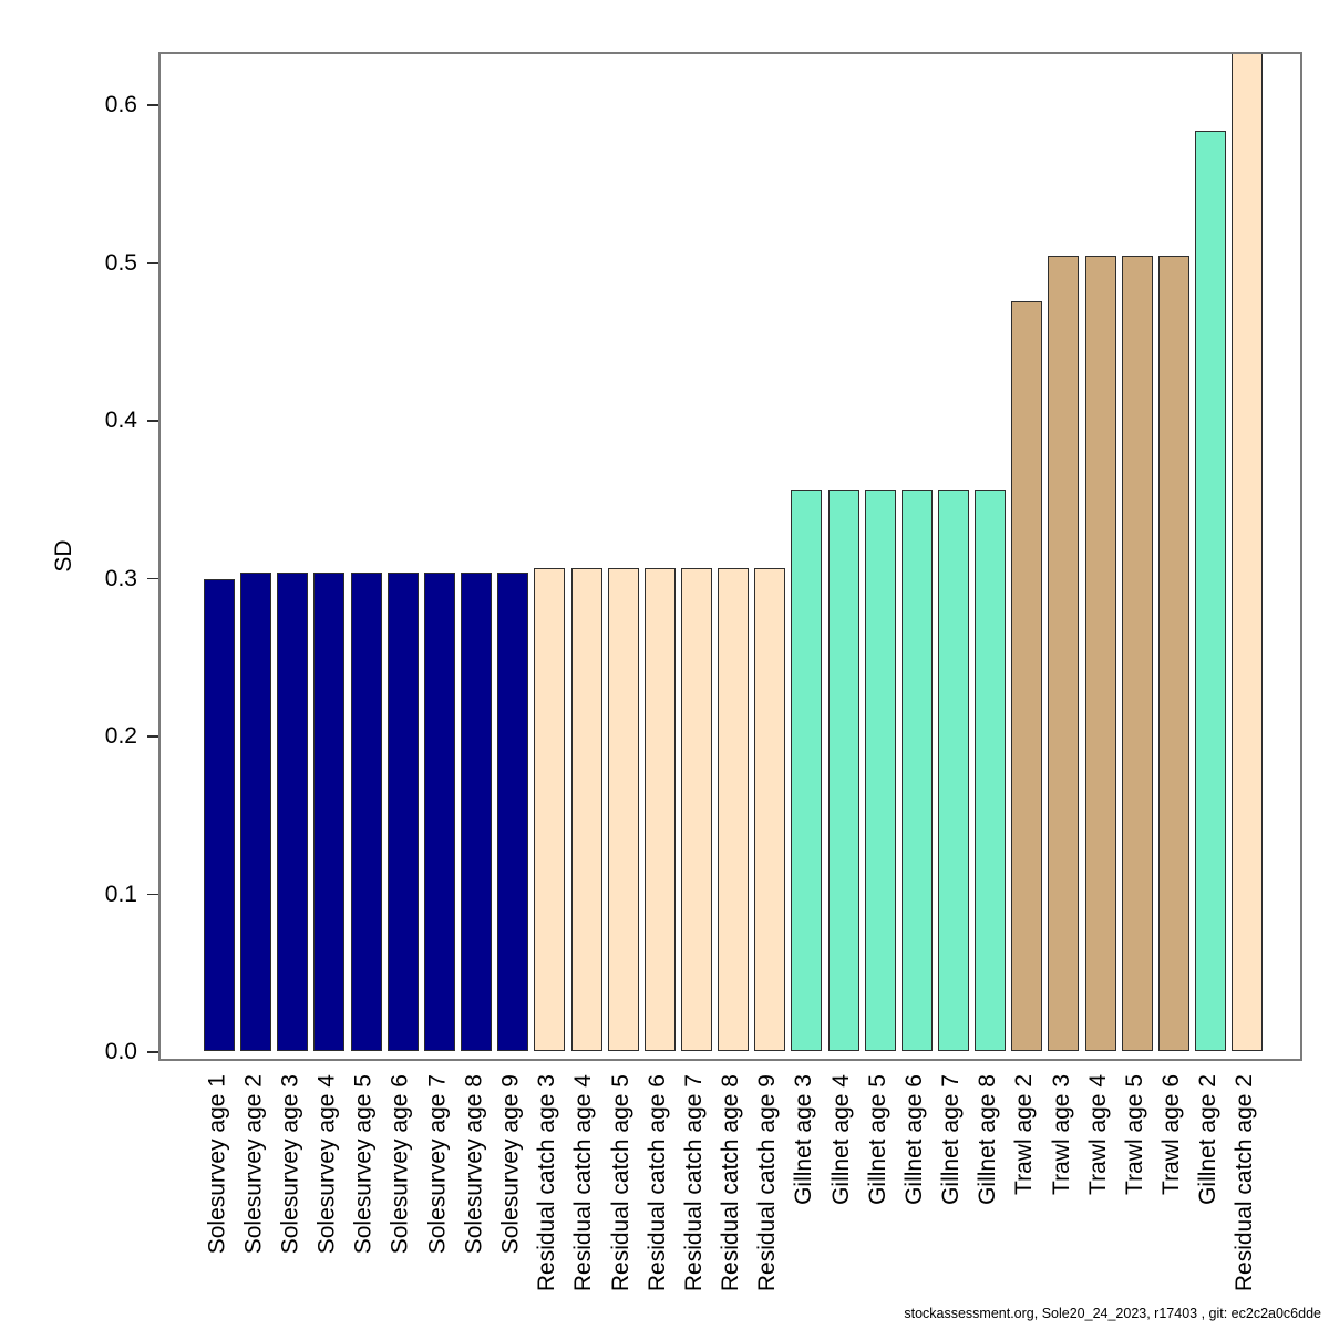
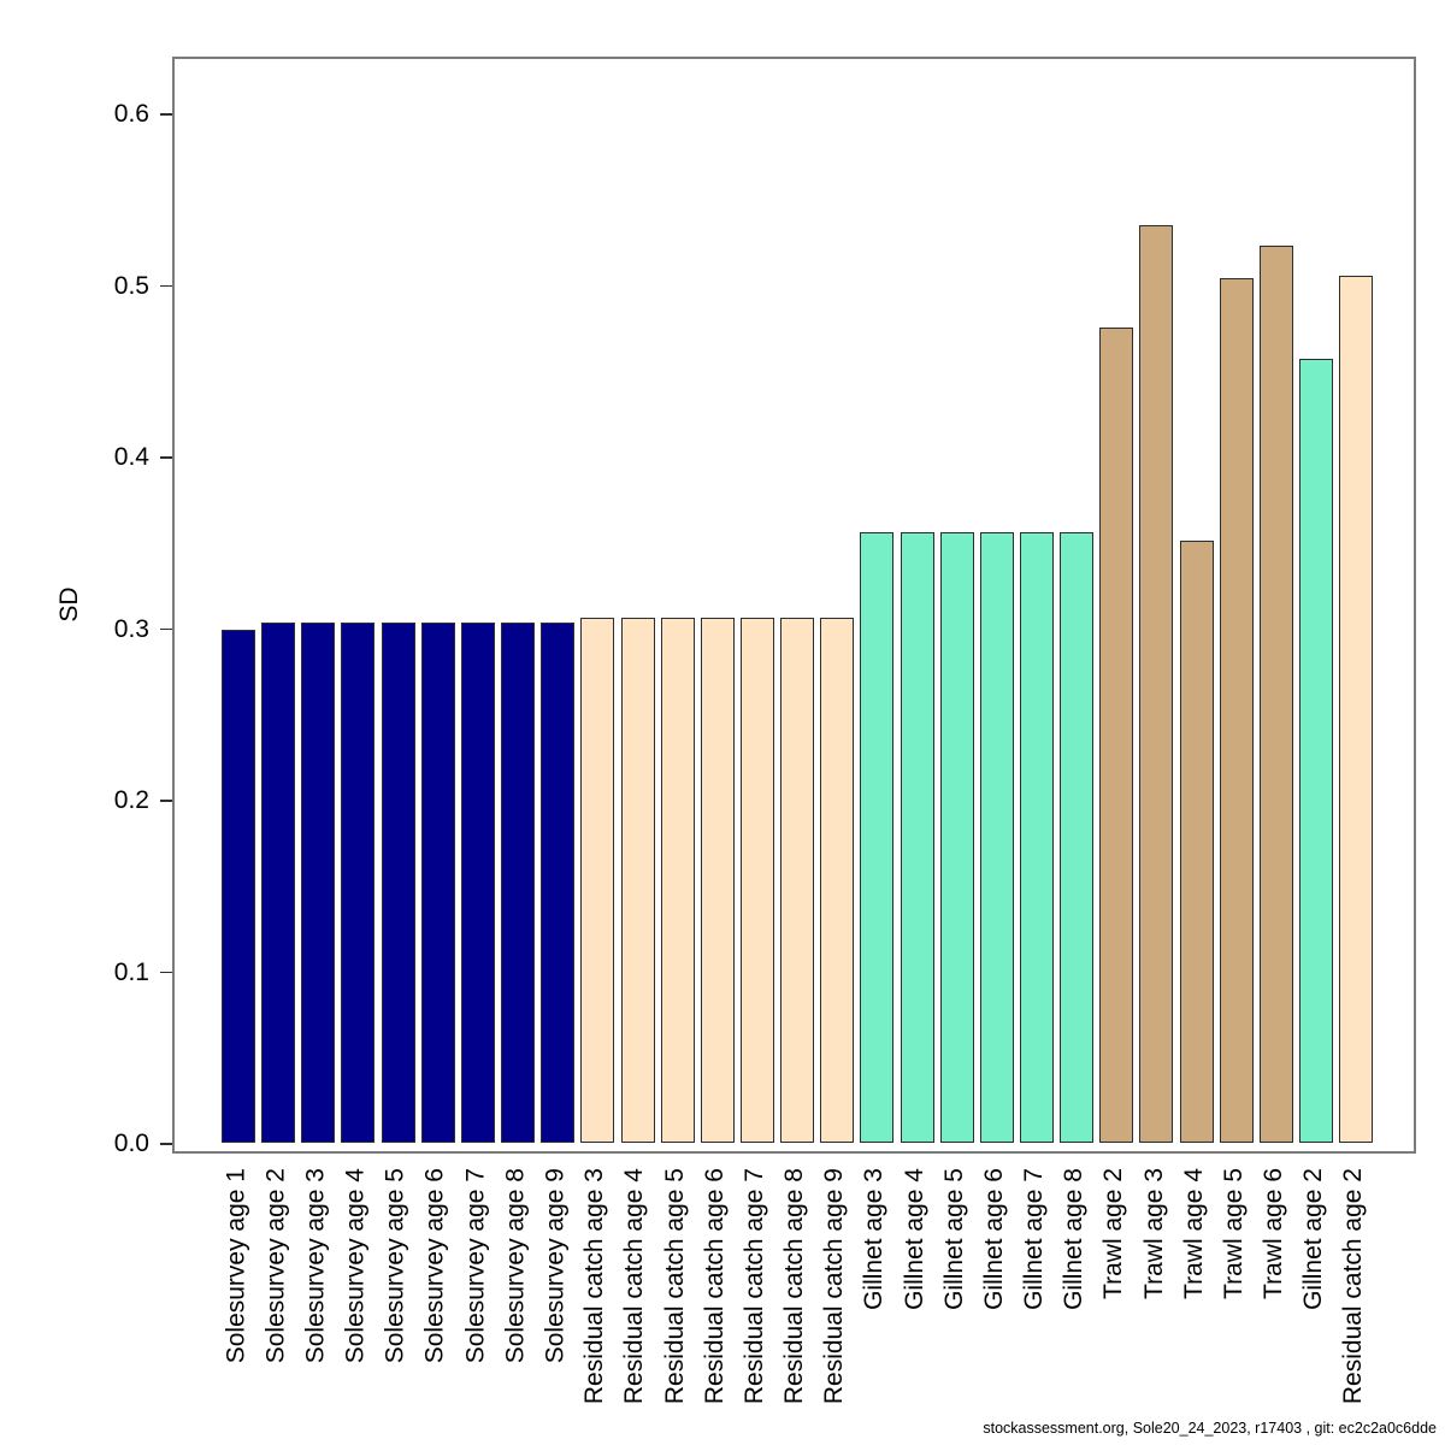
Trawl age 3: 0.504 -> 0.535
Trawl age 4: 0.504 -> 0.351
Trawl age 6: 0.504 -> 0.523
Gillnet age 2: 0.583 -> 0.457
Residual catch age 2: 0.634 -> 0.505
